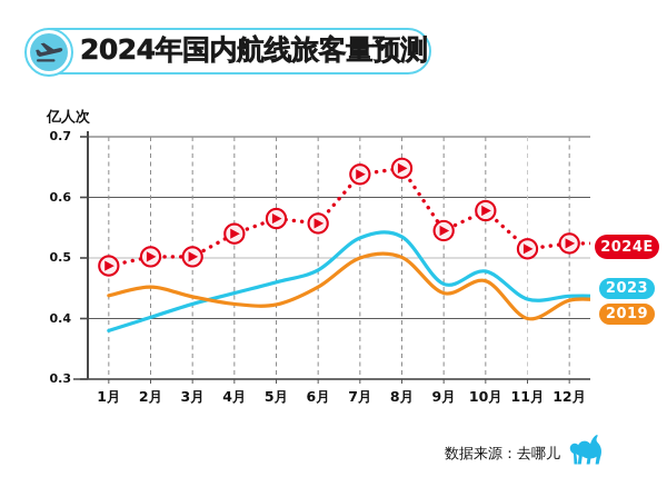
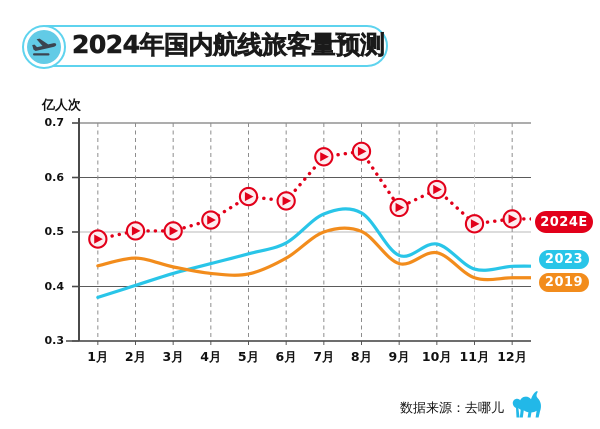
2024E/4月: 0.54 -> 0.52
2019/11月: 0.40 -> 0.42
2019/12月: 0.43 -> 0.42
